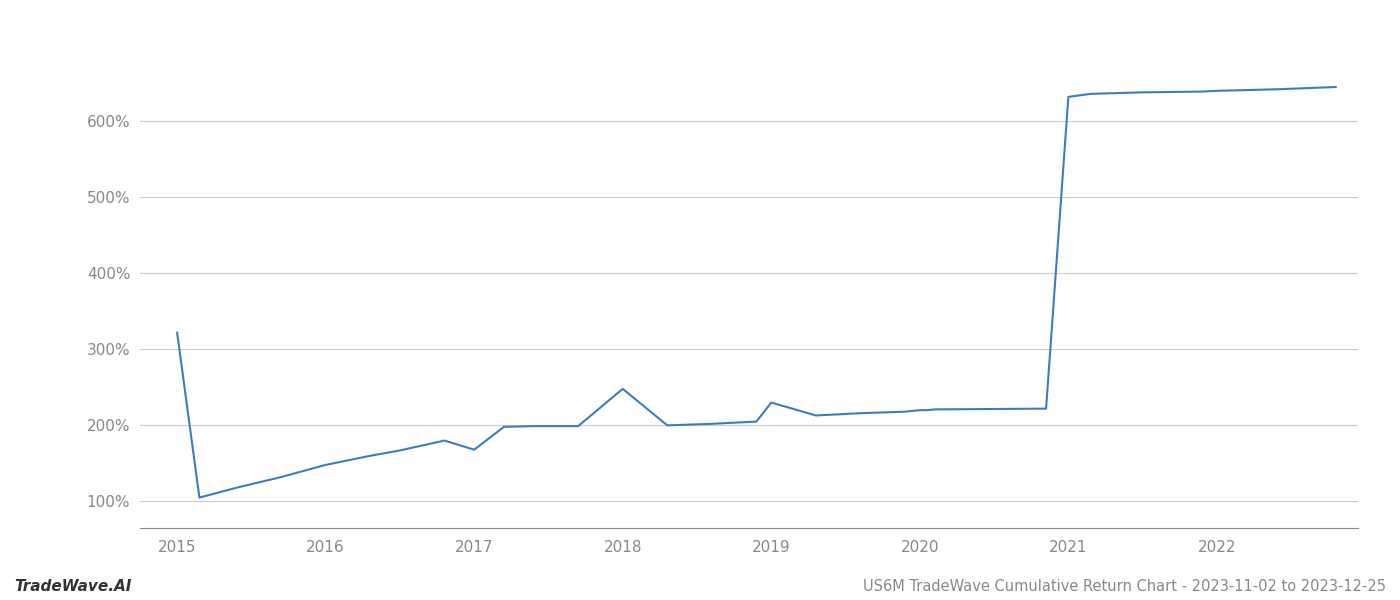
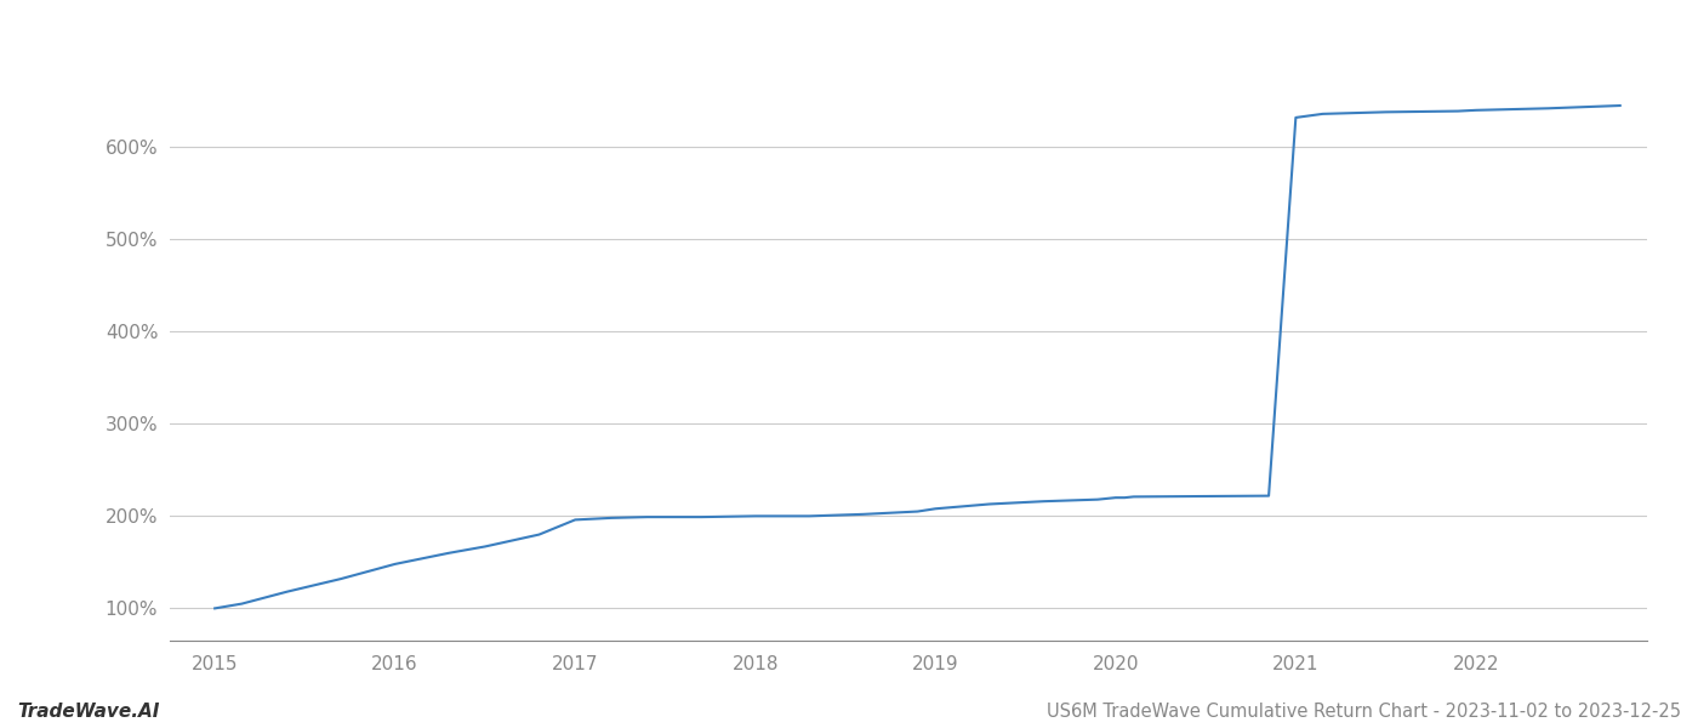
2015: 322% -> 100%
2017: 168% -> 196%
2018: 248% -> 200%
2019: 230% -> 208%
